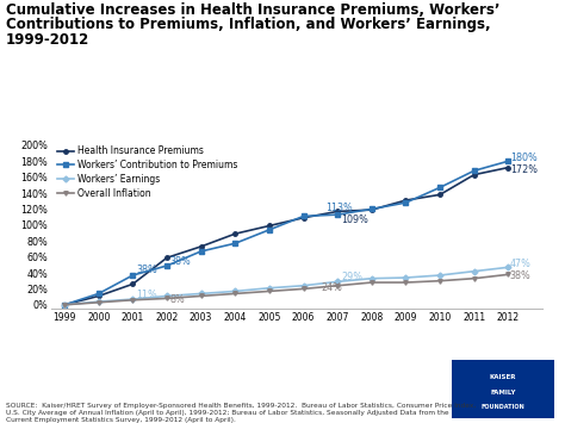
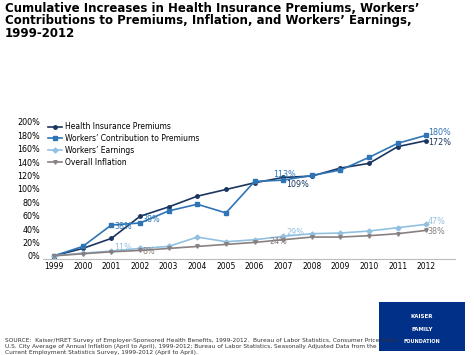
Workers’ Contribution to Premiums/2001: 37% -> 46%
Workers’ Earnings/2004: 17% -> 28%
Workers’ Contribution to Premiums/2005: 94% -> 64%
